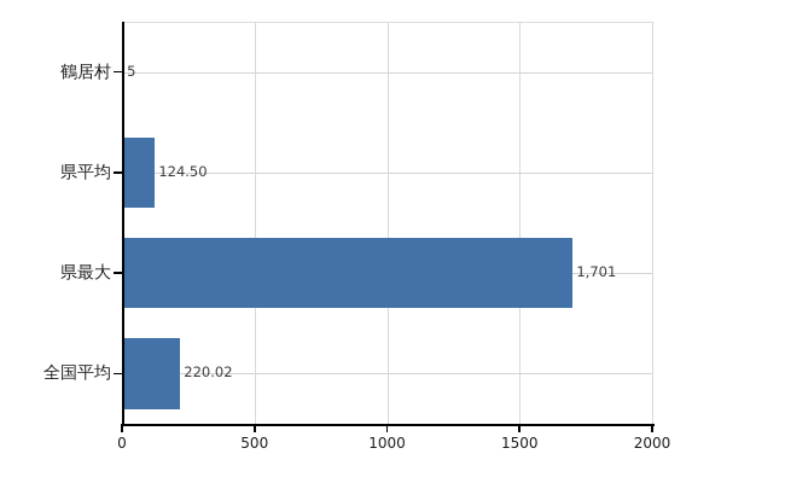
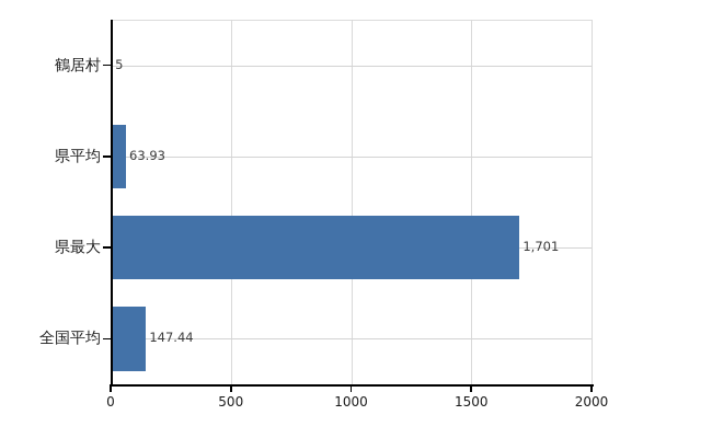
県平均: 124.50 -> 63.93
全国平均: 220.02 -> 147.44
